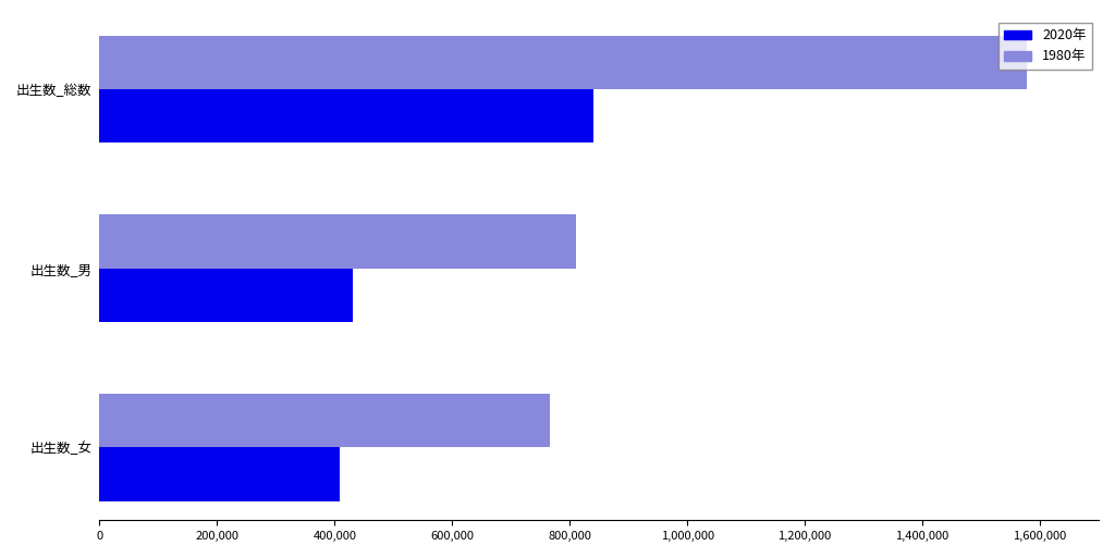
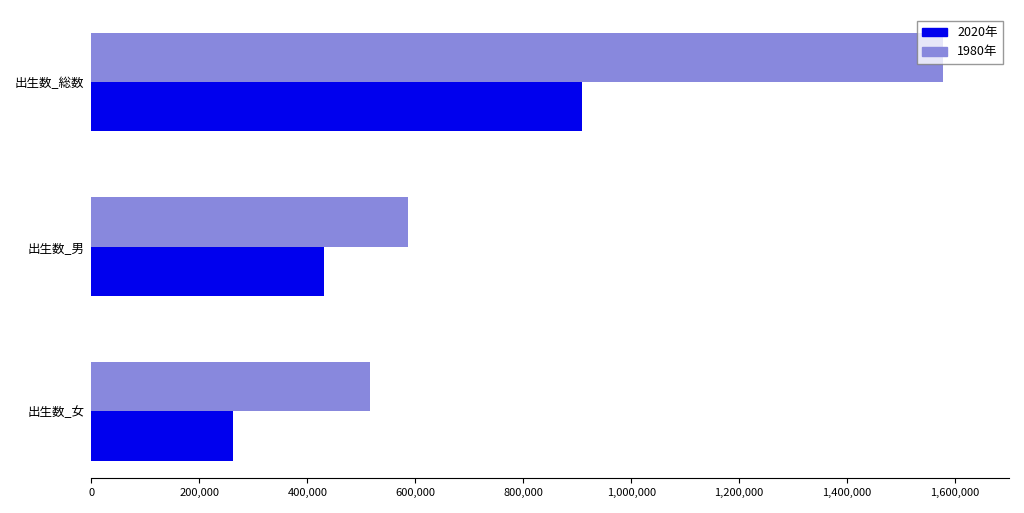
2020年/出生数_総数: 841,000 -> 908,000
1980年/出生数_男: 810,000 -> 586,000
1980年/出生数_女: 767,000 -> 516,000
2020年/出生数_女: 409,000 -> 262,000
